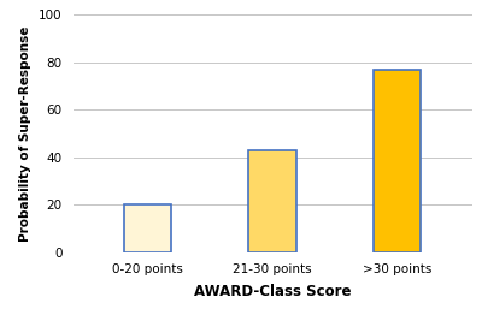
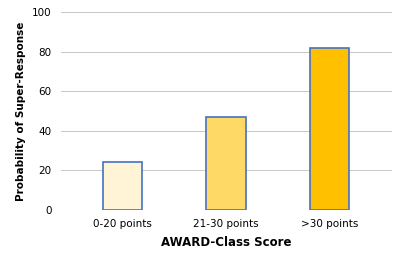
0-20 points: 20 -> 24
21-30 points: 43 -> 47
>30 points: 77 -> 82
